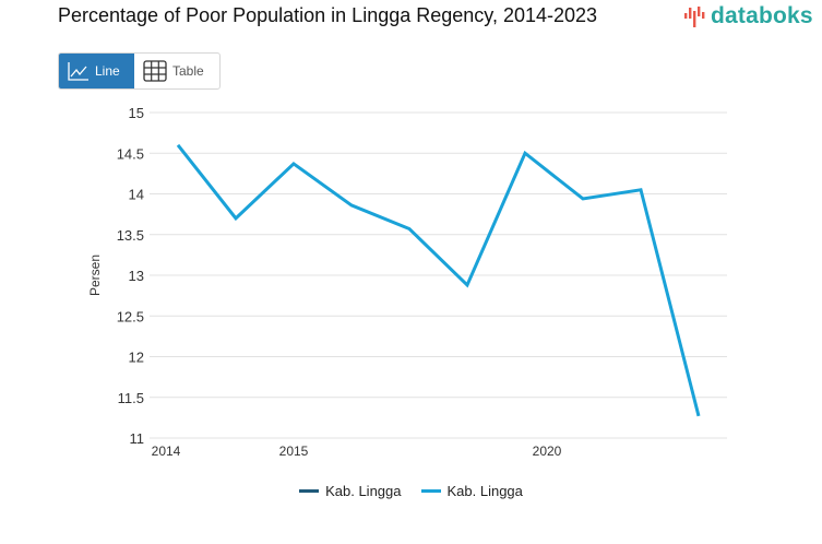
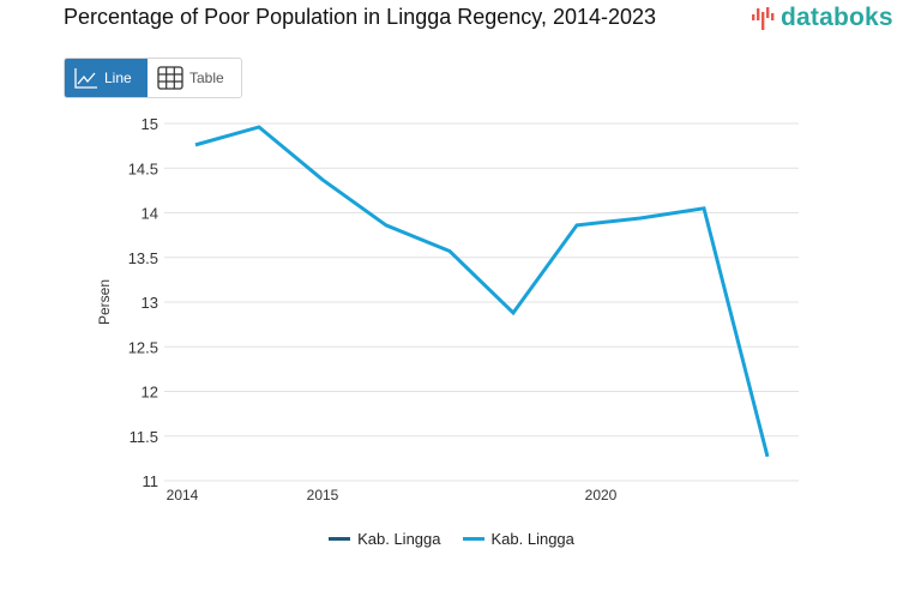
2014: 14.6 -> 14.8
2015: 13.7 -> 15.0
2020: 14.5 -> 13.9
